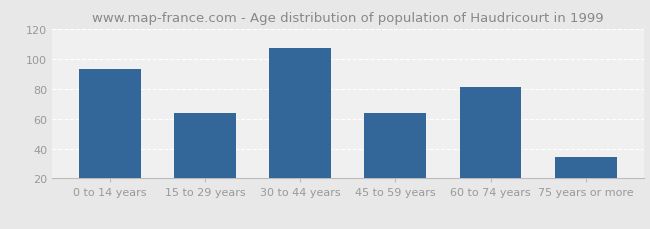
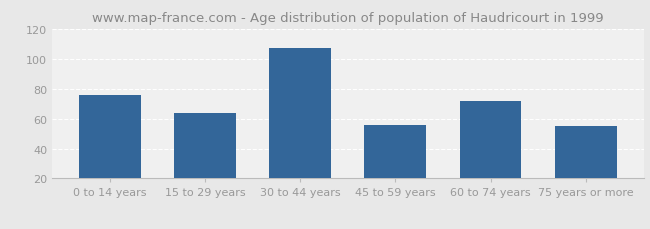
0 to 14 years: 93 -> 76
45 to 59 years: 64 -> 56
60 to 74 years: 81 -> 72
75 years or more: 34 -> 55
